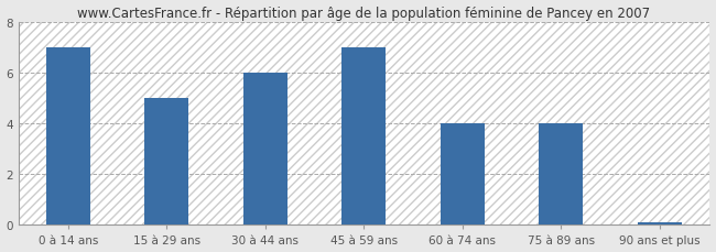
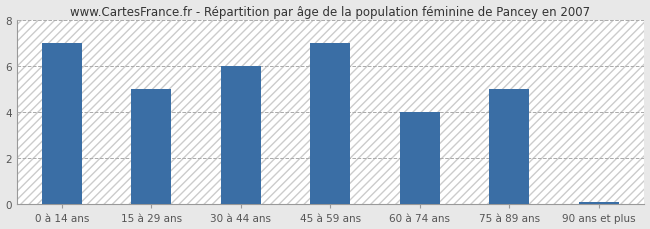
75 à 89 ans: 4.0 -> 5.0
